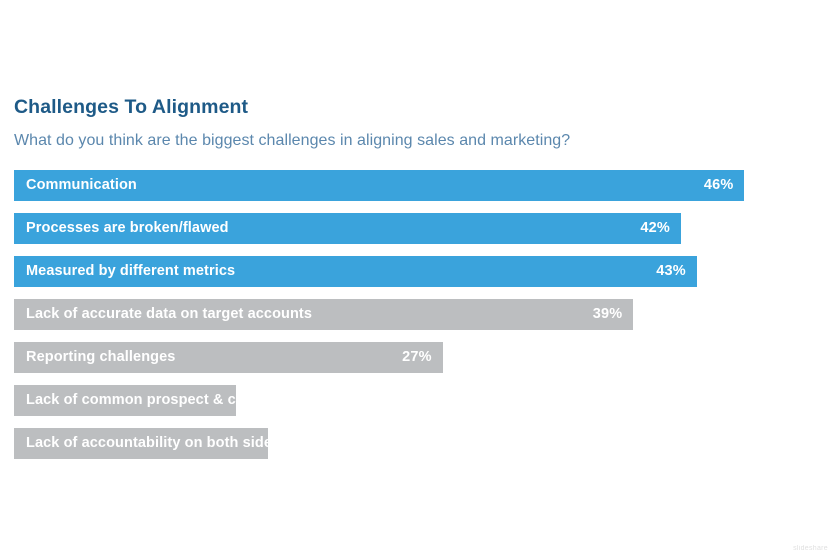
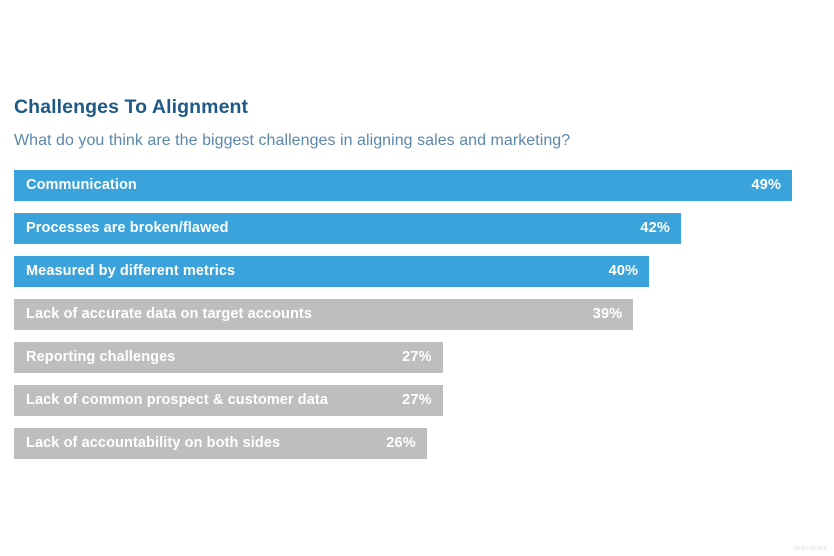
Communication: 46% -> 49%
Measured by different metrics: 43% -> 40%
Lack of common prospect & customer data: 14% -> 27%
Lack of accountability on both sides: 16% -> 26%
